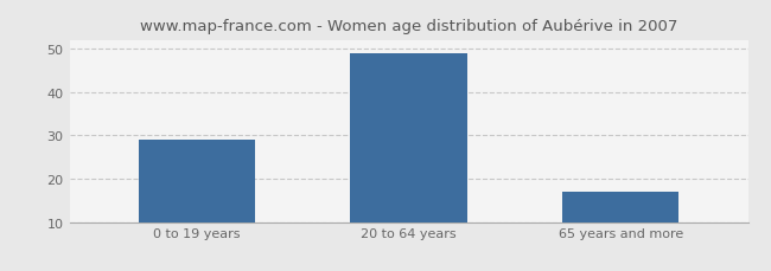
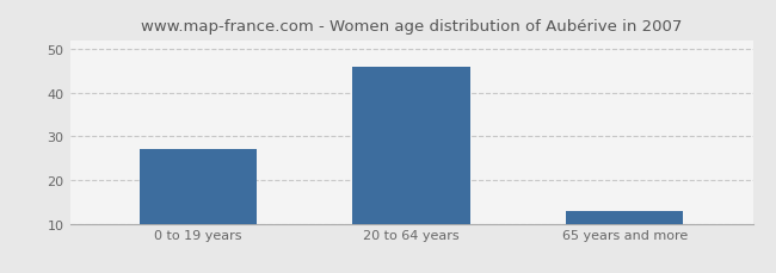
0 to 19 years: 29 -> 27
20 to 64 years: 49 -> 46
65 years and more: 17 -> 13
